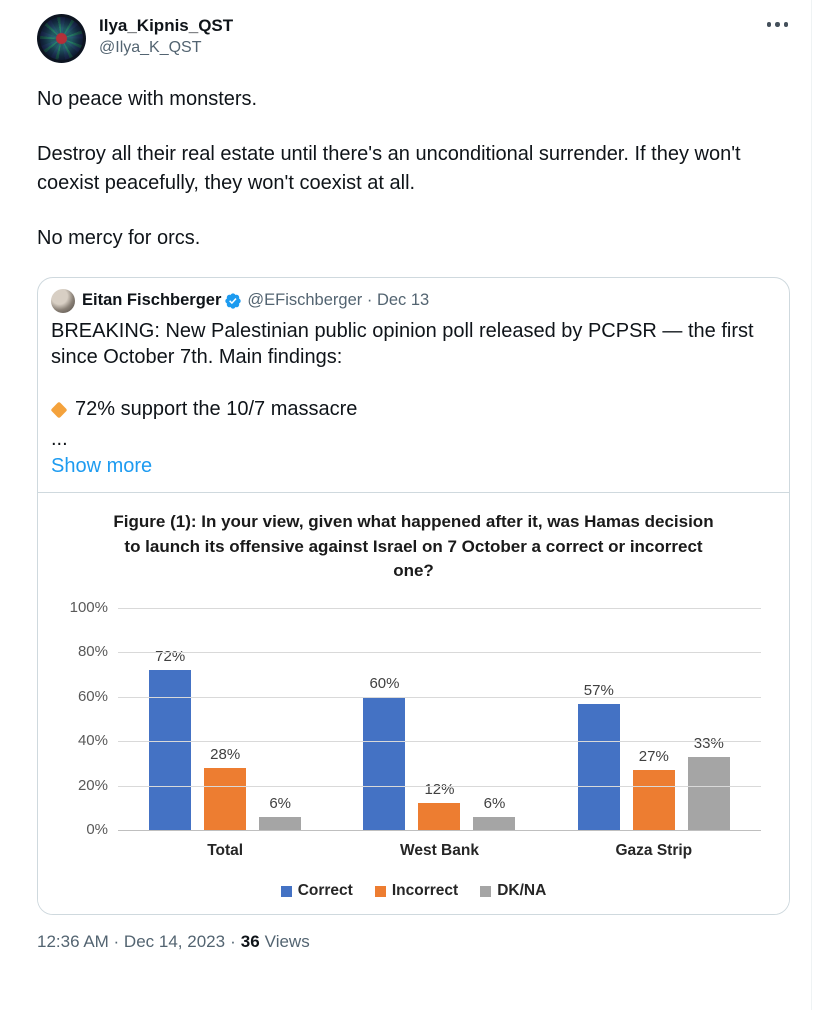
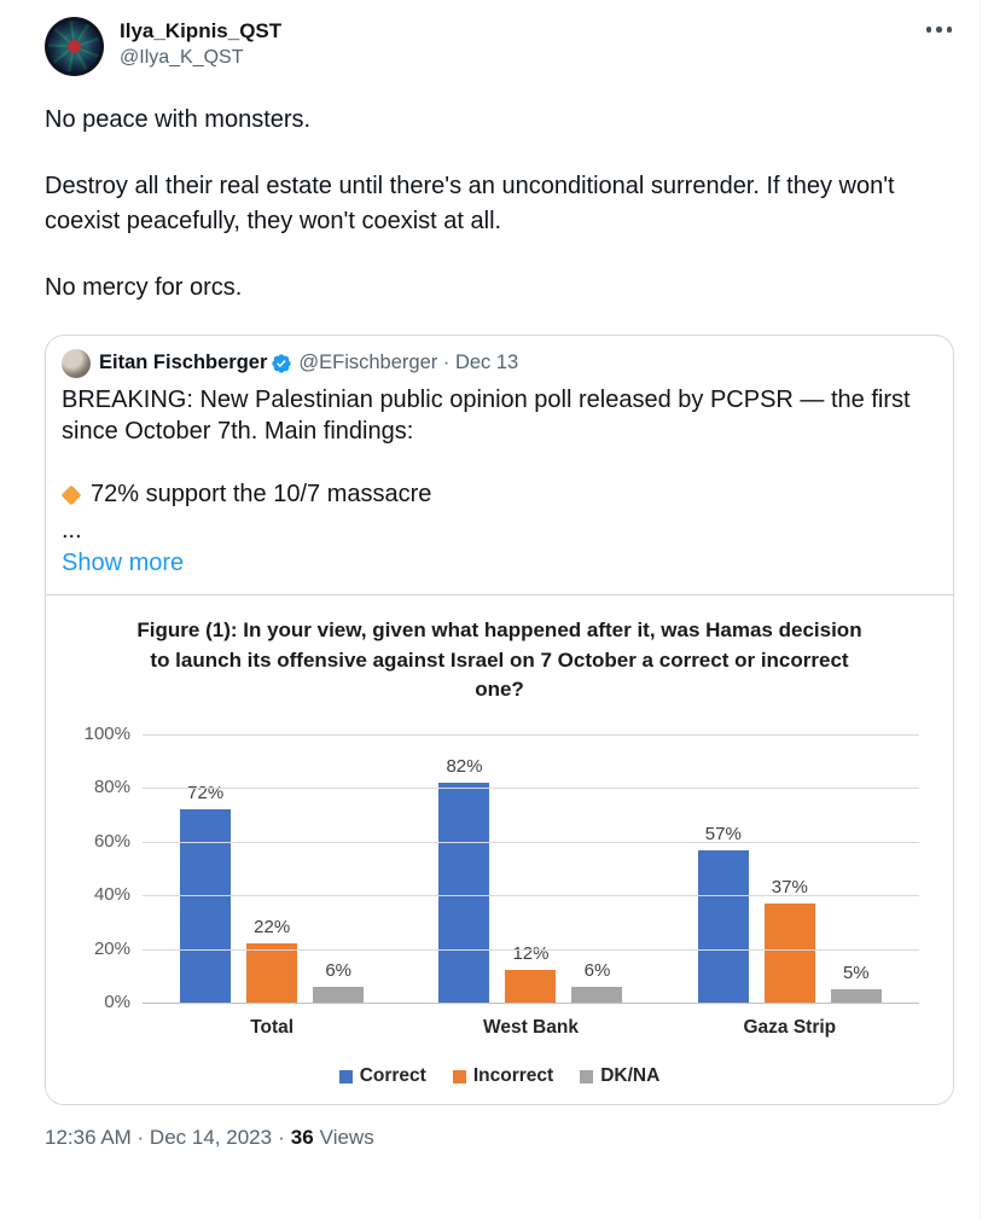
Incorrect/Total: 28% -> 22%
Correct/West Bank: 60% -> 82%
Incorrect/Gaza Strip: 27% -> 37%
DK/NA/Gaza Strip: 33% -> 5%
